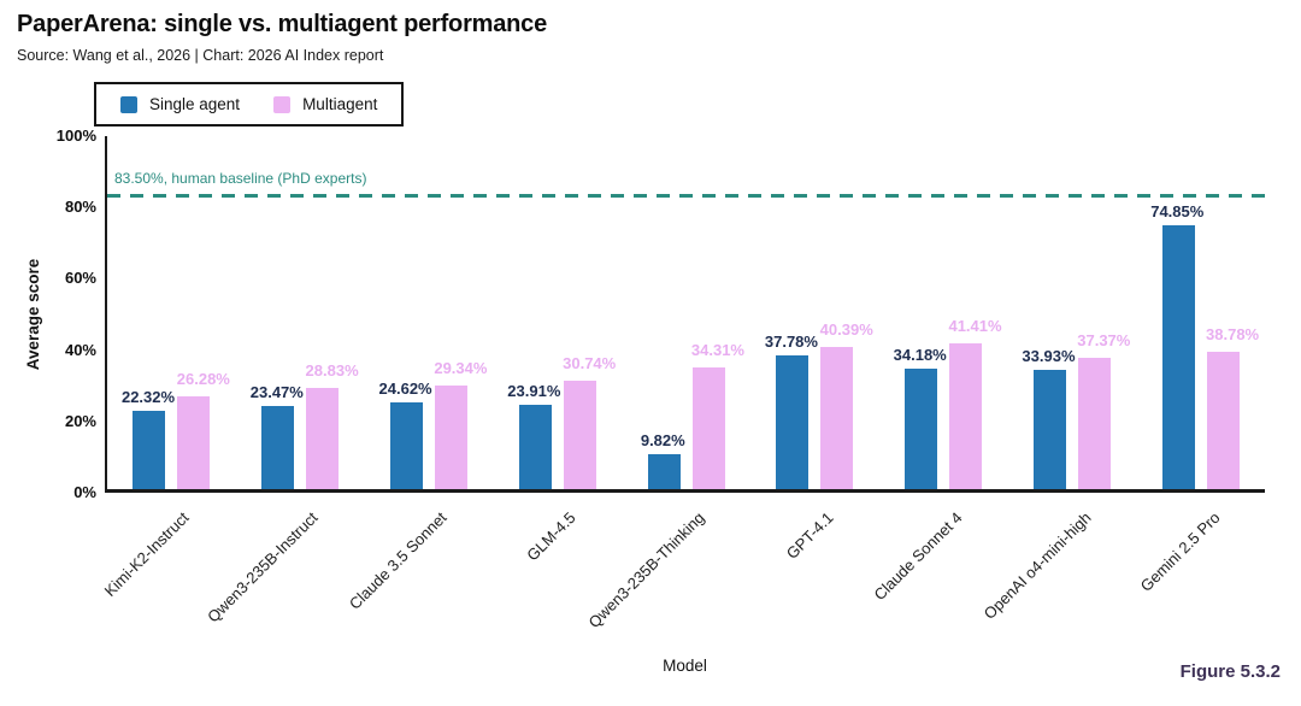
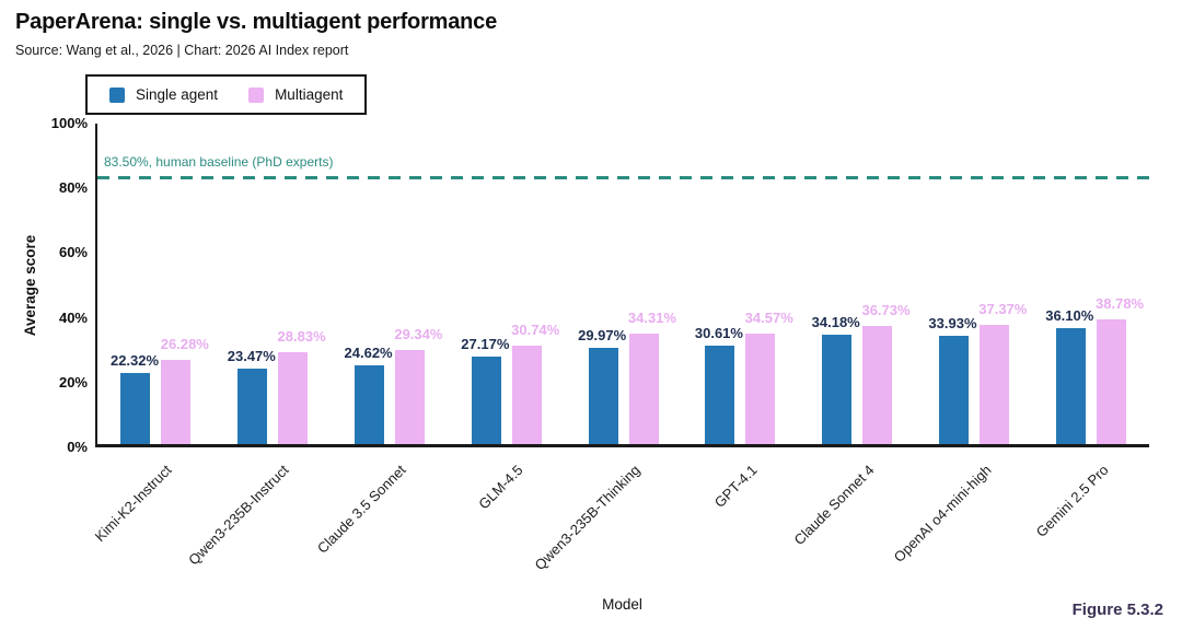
Single agent/GLM-4.5: 23.91% -> 27.17%
Single agent/Qwen3-235B-Thinking: 9.82% -> 29.97%
Single agent/GPT-4.1: 37.78% -> 30.61%
Multiagent/GPT-4.1: 40.39% -> 34.57%
Multiagent/Claude Sonnet 4: 41.41% -> 36.73%
Single agent/Gemini 2.5 Pro: 74.85% -> 36.10%
